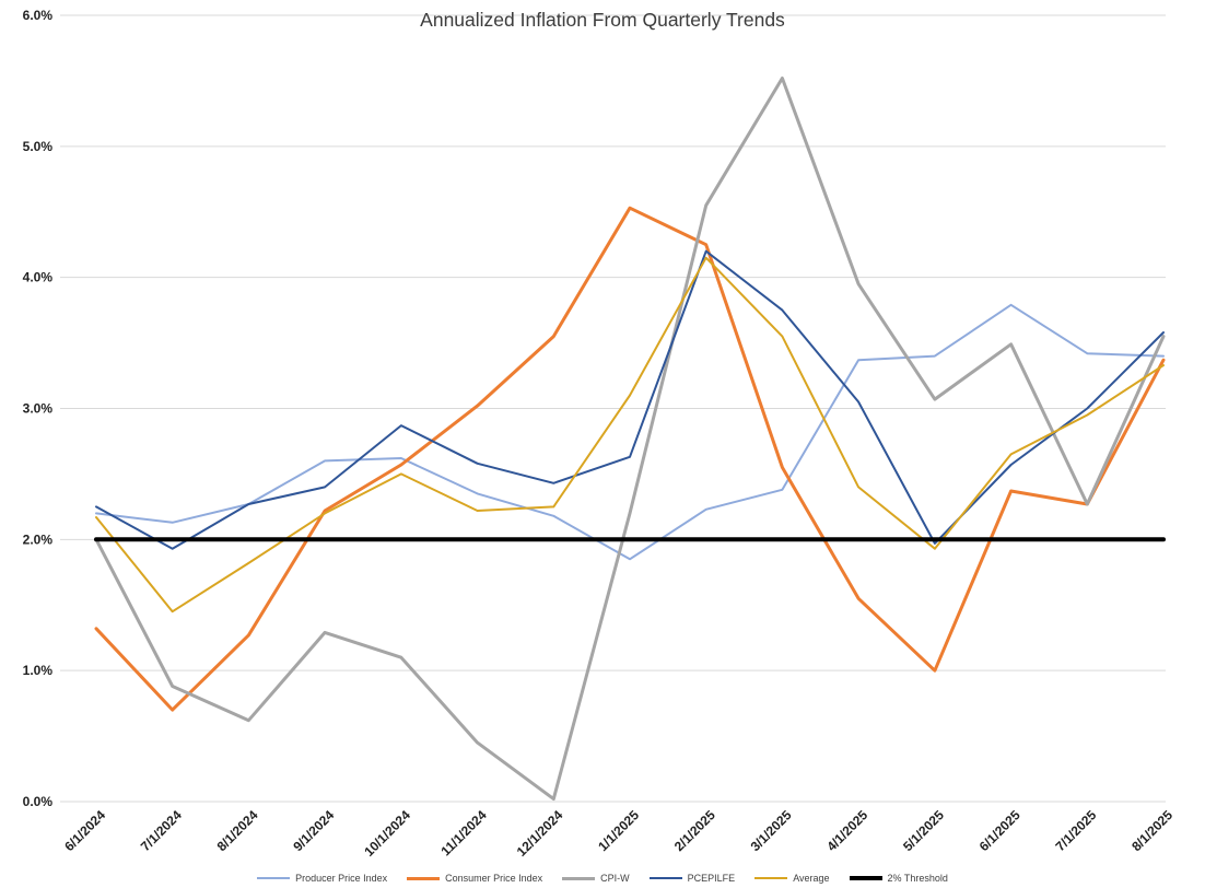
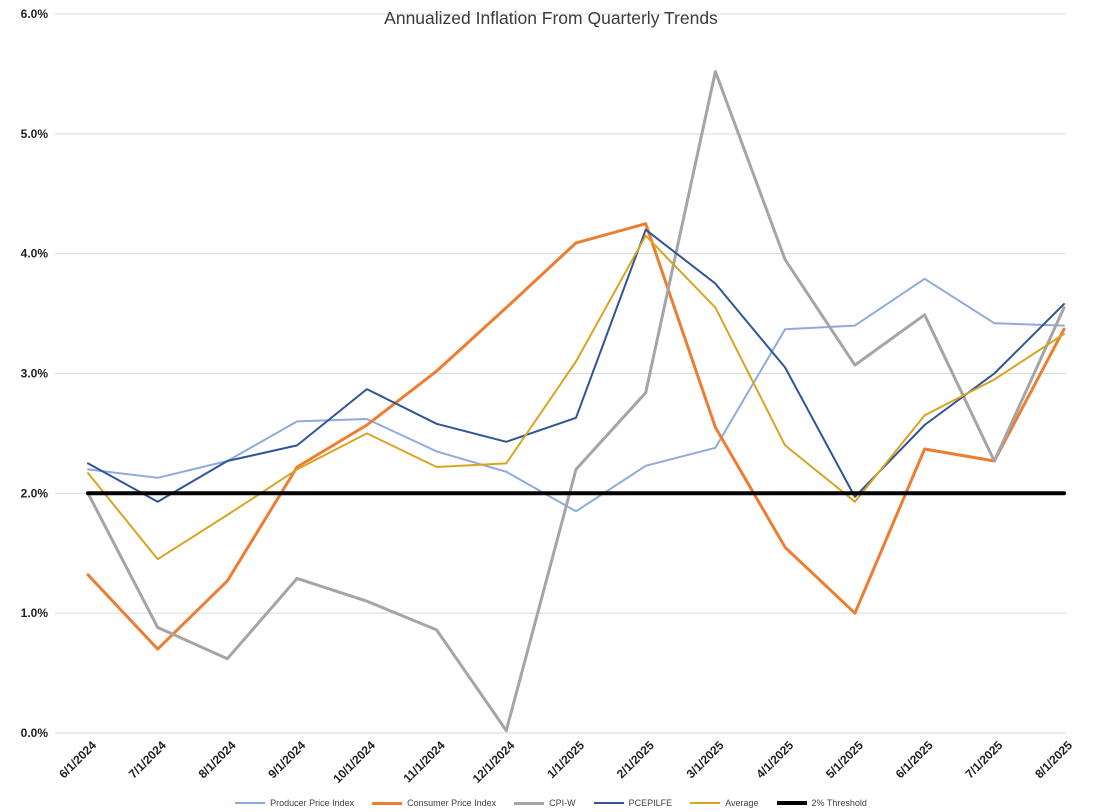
CPI-W/11/1/2024: 0.45% -> 0.86%
Consumer Price Index/1/1/2025: 4.53% -> 4.09%
CPI-W/2/1/2025: 4.55% -> 2.84%
